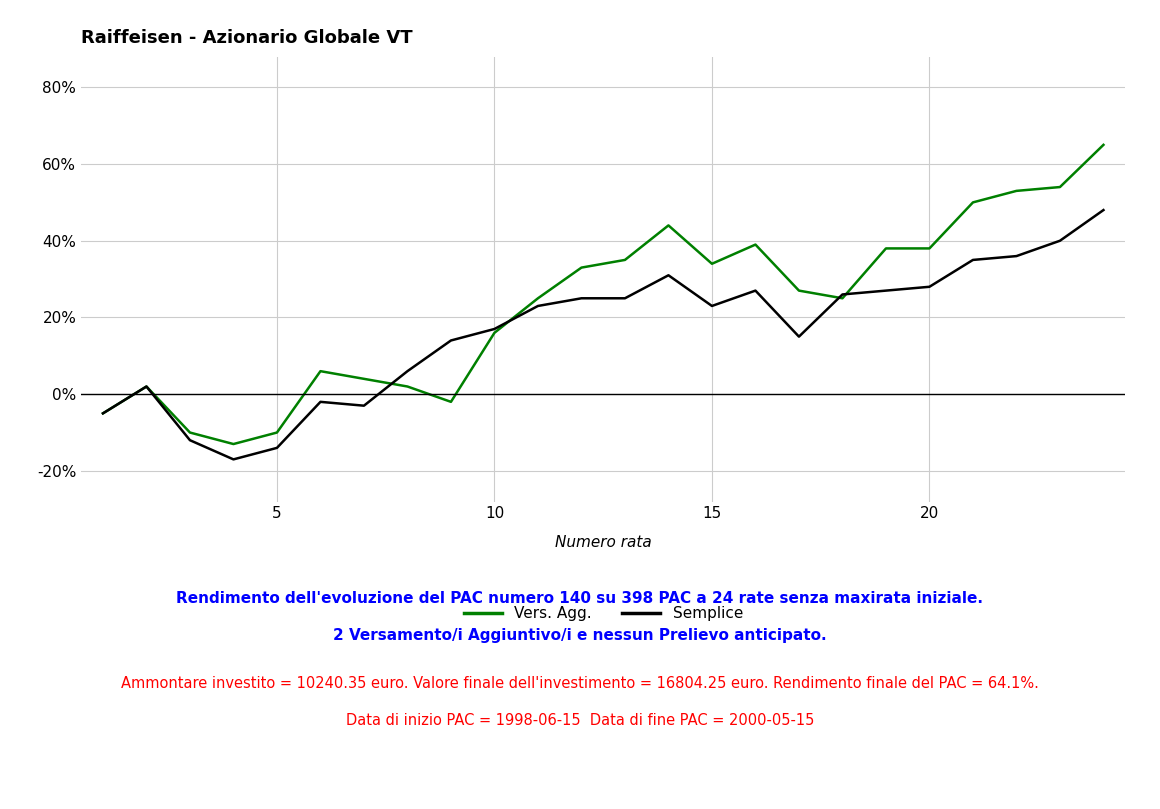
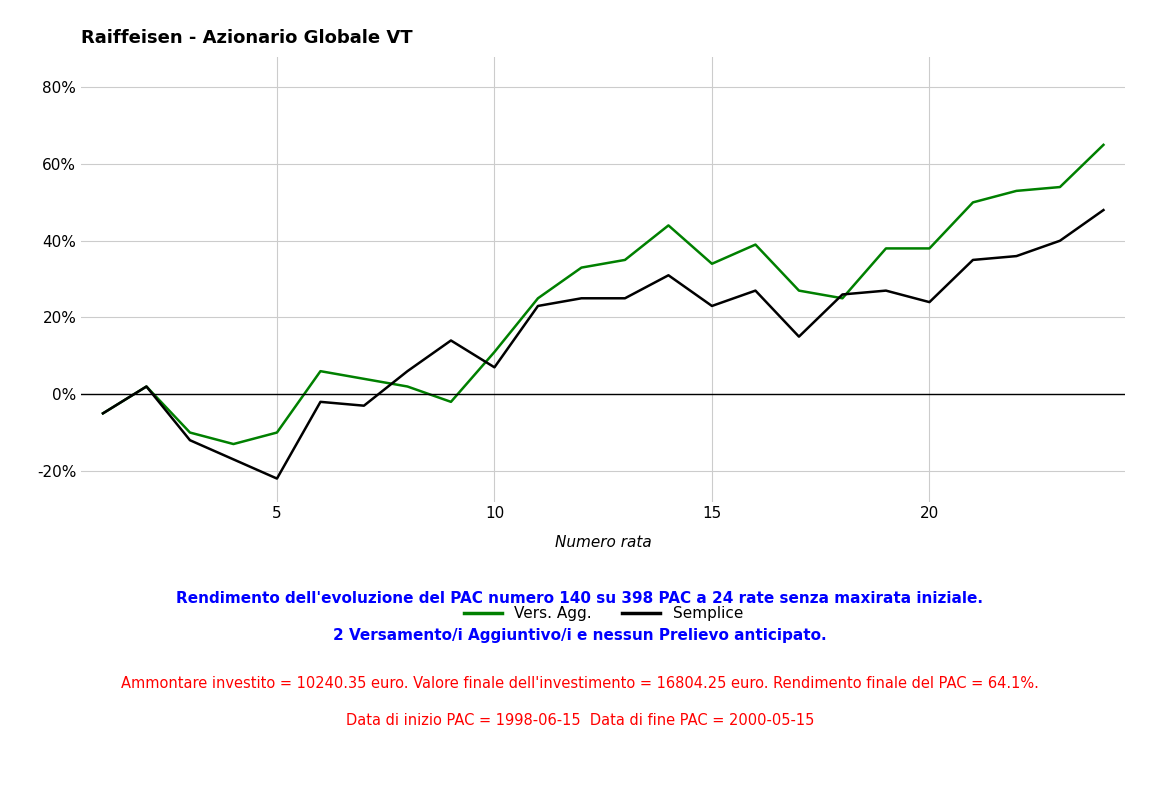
Semplice/5: -14% -> -22%
Vers. Agg./10: 16% -> 11%
Semplice/10: 17% -> 7%
Semplice/20: 28% -> 24%
